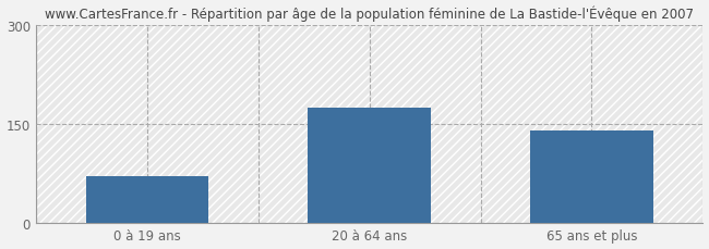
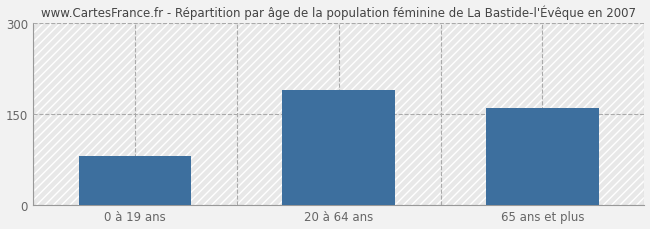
0 à 19 ans: 70 -> 80
20 à 64 ans: 175 -> 190
65 ans et plus: 140 -> 160
